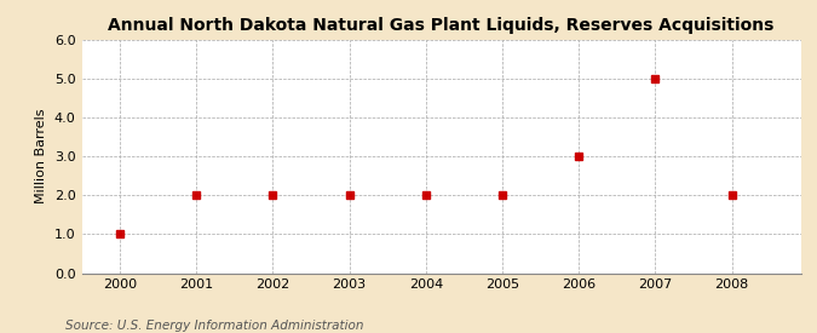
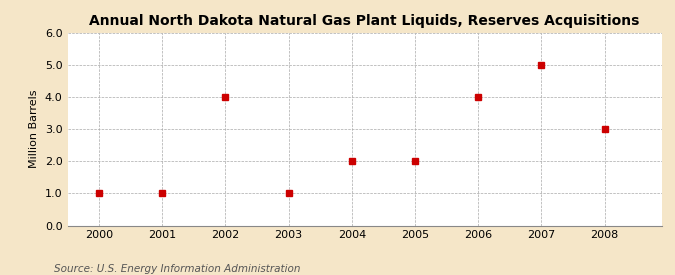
2001: 2 -> 1
2002: 2 -> 4
2003: 2 -> 1
2006: 3 -> 4
2008: 2 -> 3
